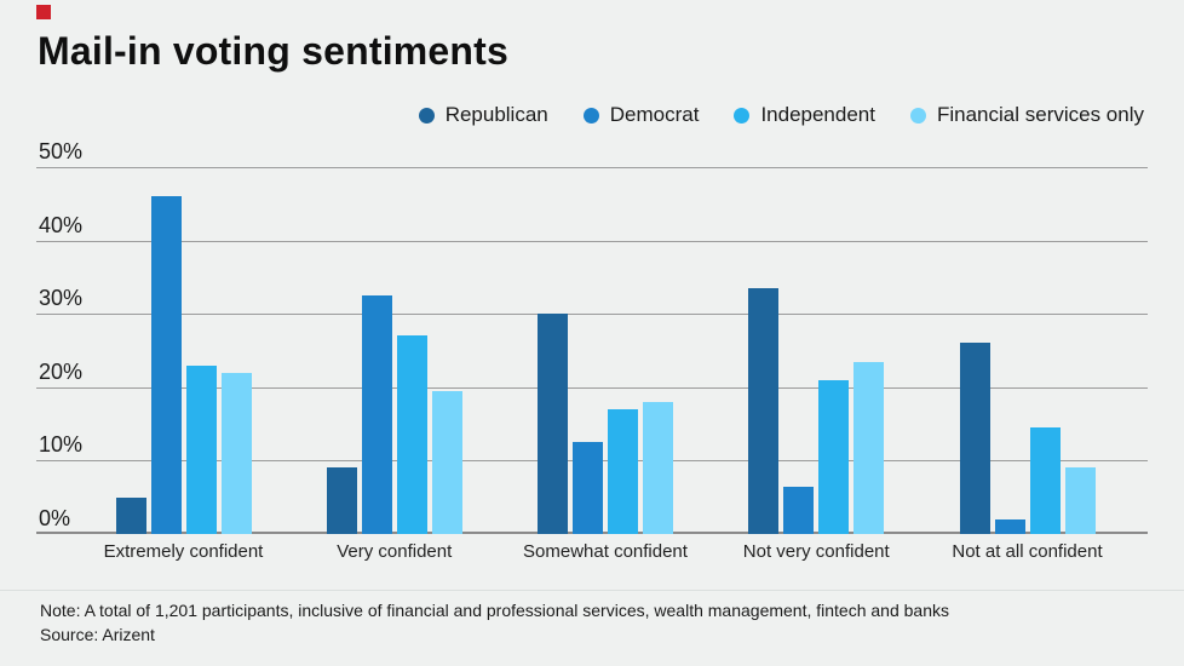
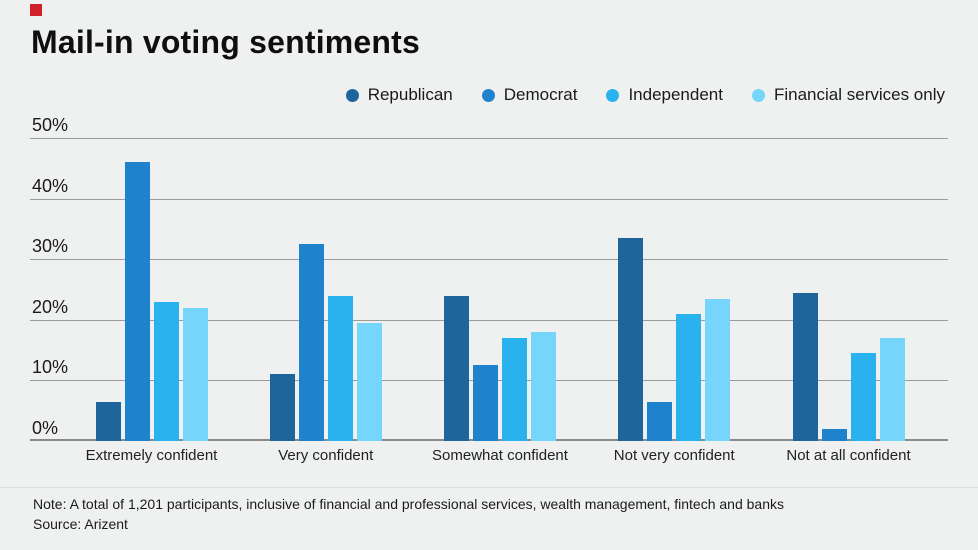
Republican/Extremely confident: 5% -> 6%
Republican/Very confident: 9% -> 11%
Independent/Very confident: 27% -> 24%
Republican/Somewhat confident: 30% -> 24%
Republican/Not at all confident: 26% -> 24%
Financial services only/Not at all confident: 9% -> 17%
